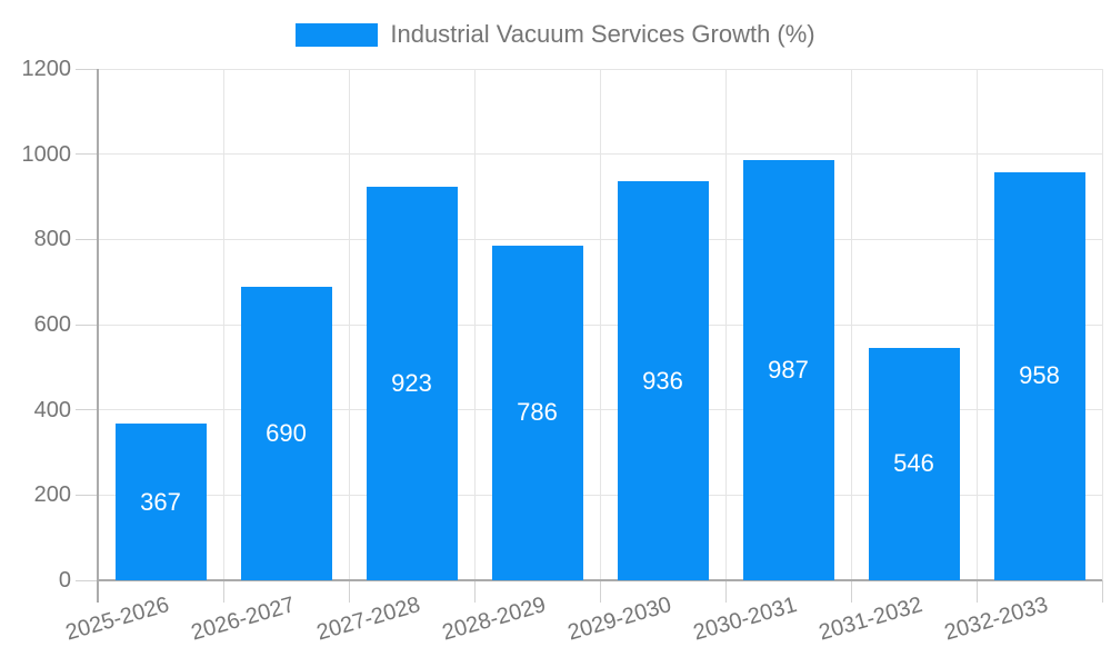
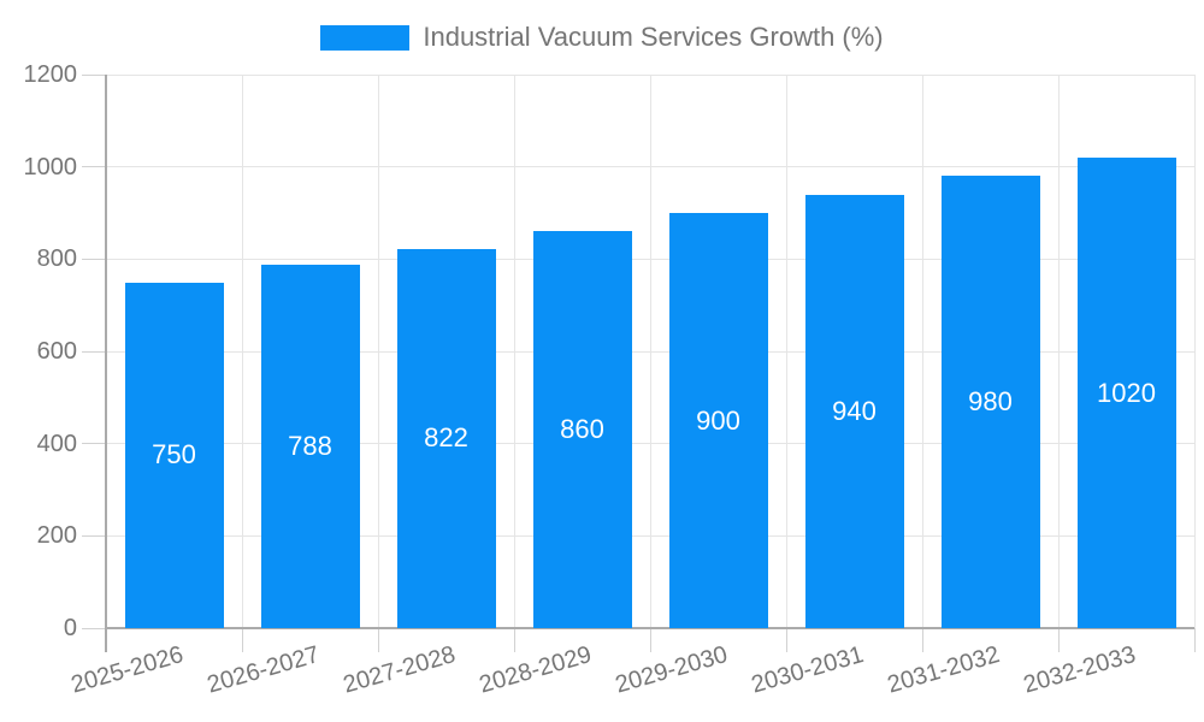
2025-2026: 367 -> 750
2026-2027: 690 -> 788
2027-2028: 923 -> 822
2028-2029: 786 -> 860
2029-2030: 936 -> 900
2030-2031: 987 -> 940
2031-2032: 546 -> 980
2032-2033: 958 -> 1020
